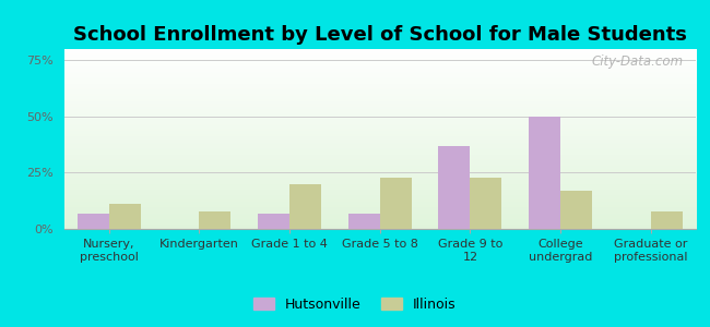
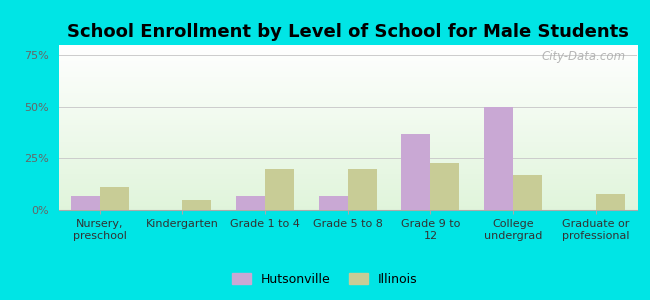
Illinois/Kindergarten: 8% -> 5%
Illinois/Grade 5 to 8: 23% -> 20%
